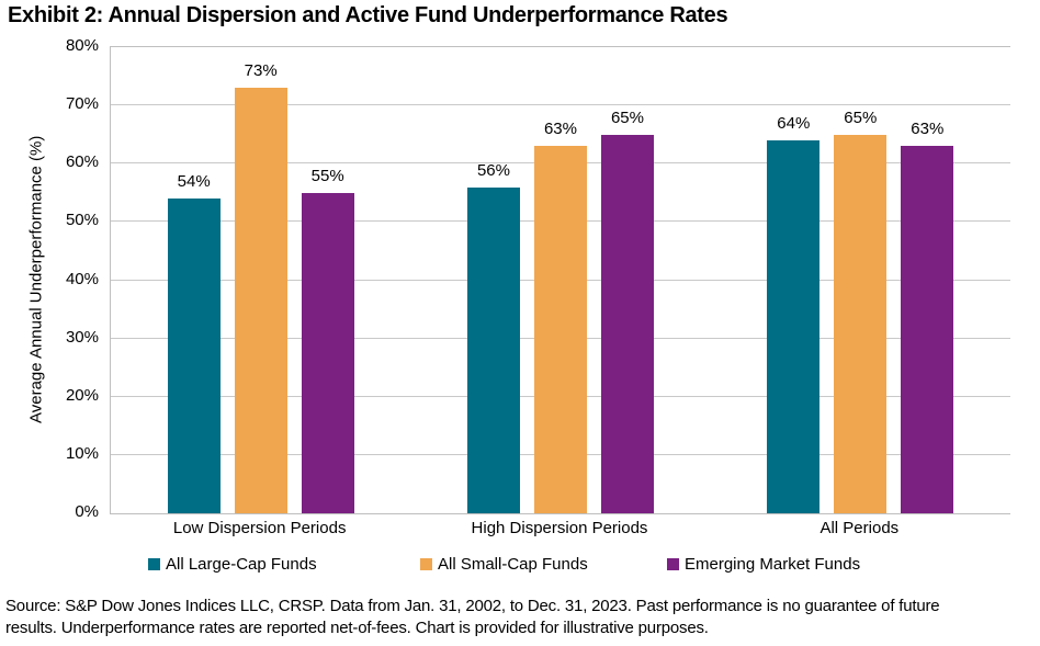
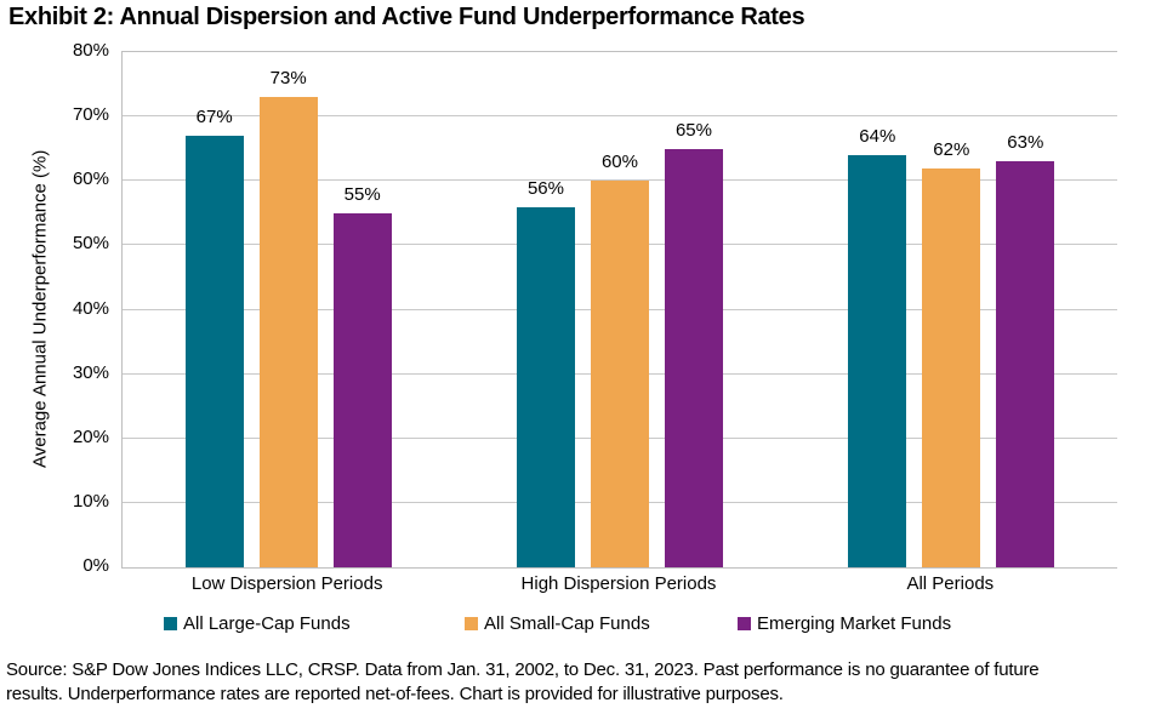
All Large-Cap Funds/Low Dispersion Periods: 54% -> 67%
All Small-Cap Funds/High Dispersion Periods: 63% -> 60%
All Small-Cap Funds/All Periods: 65% -> 62%
